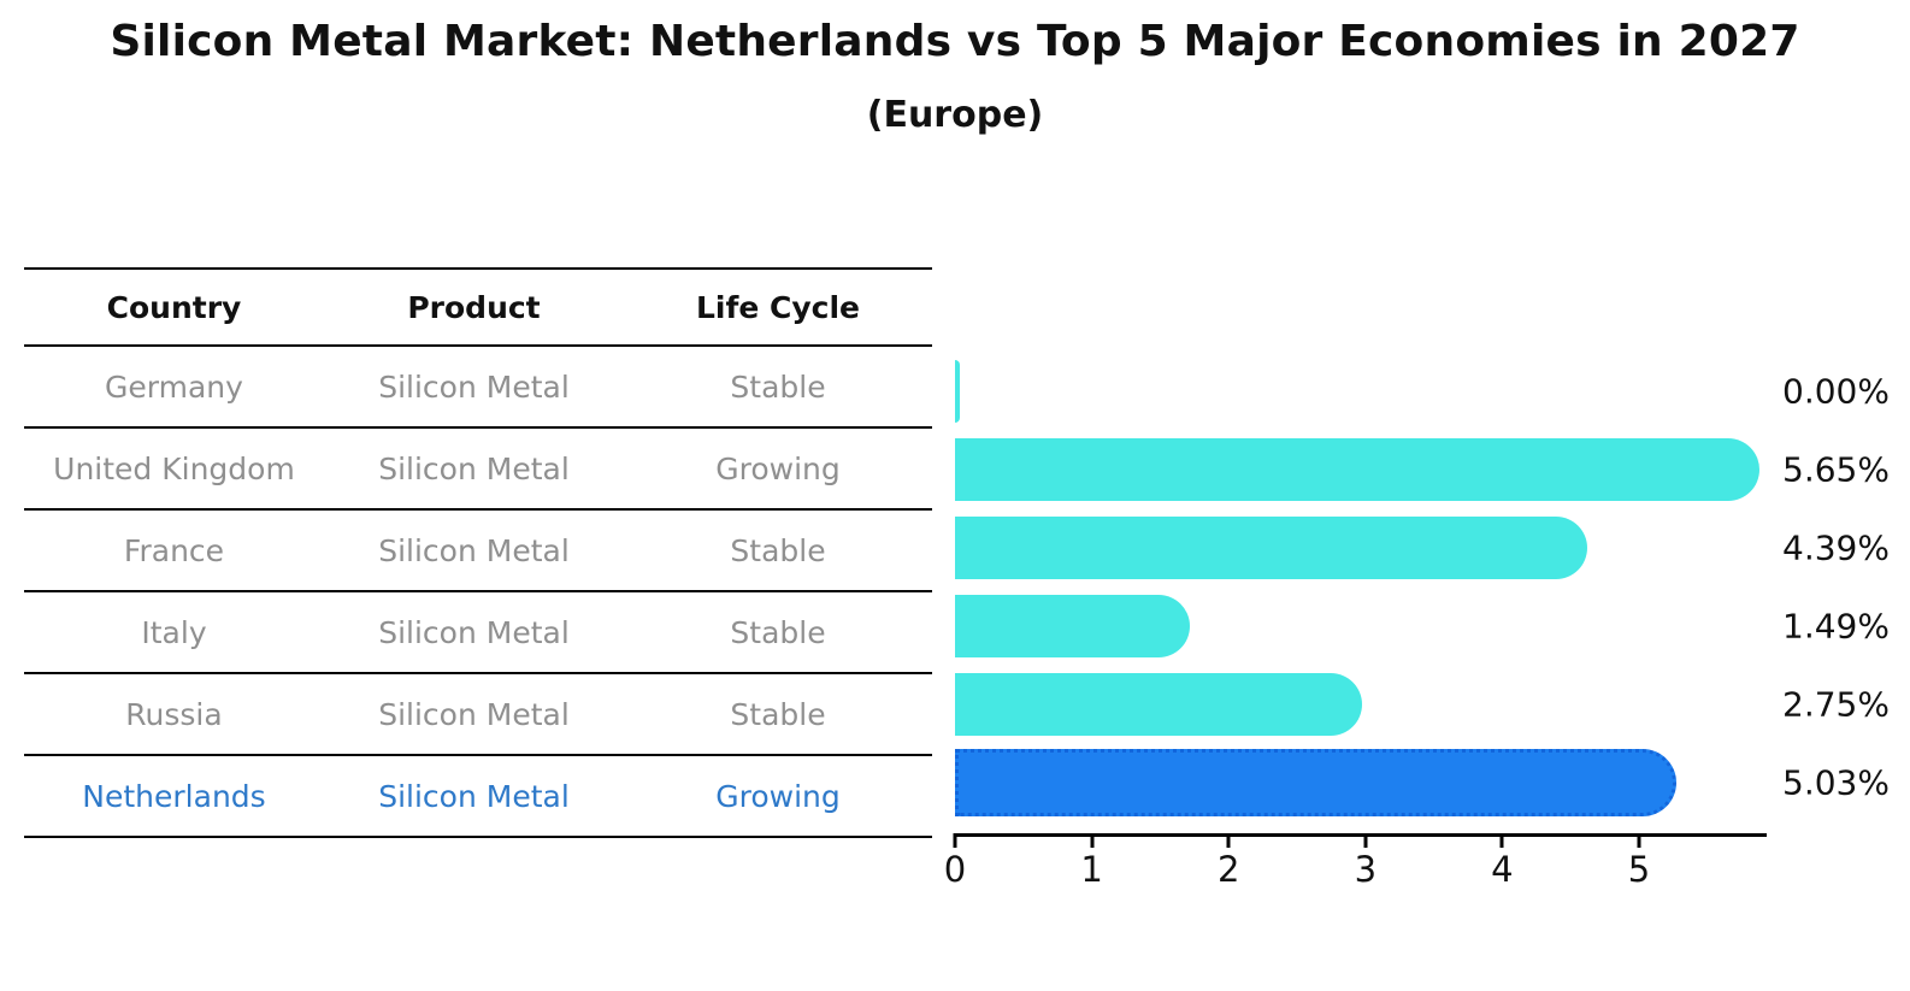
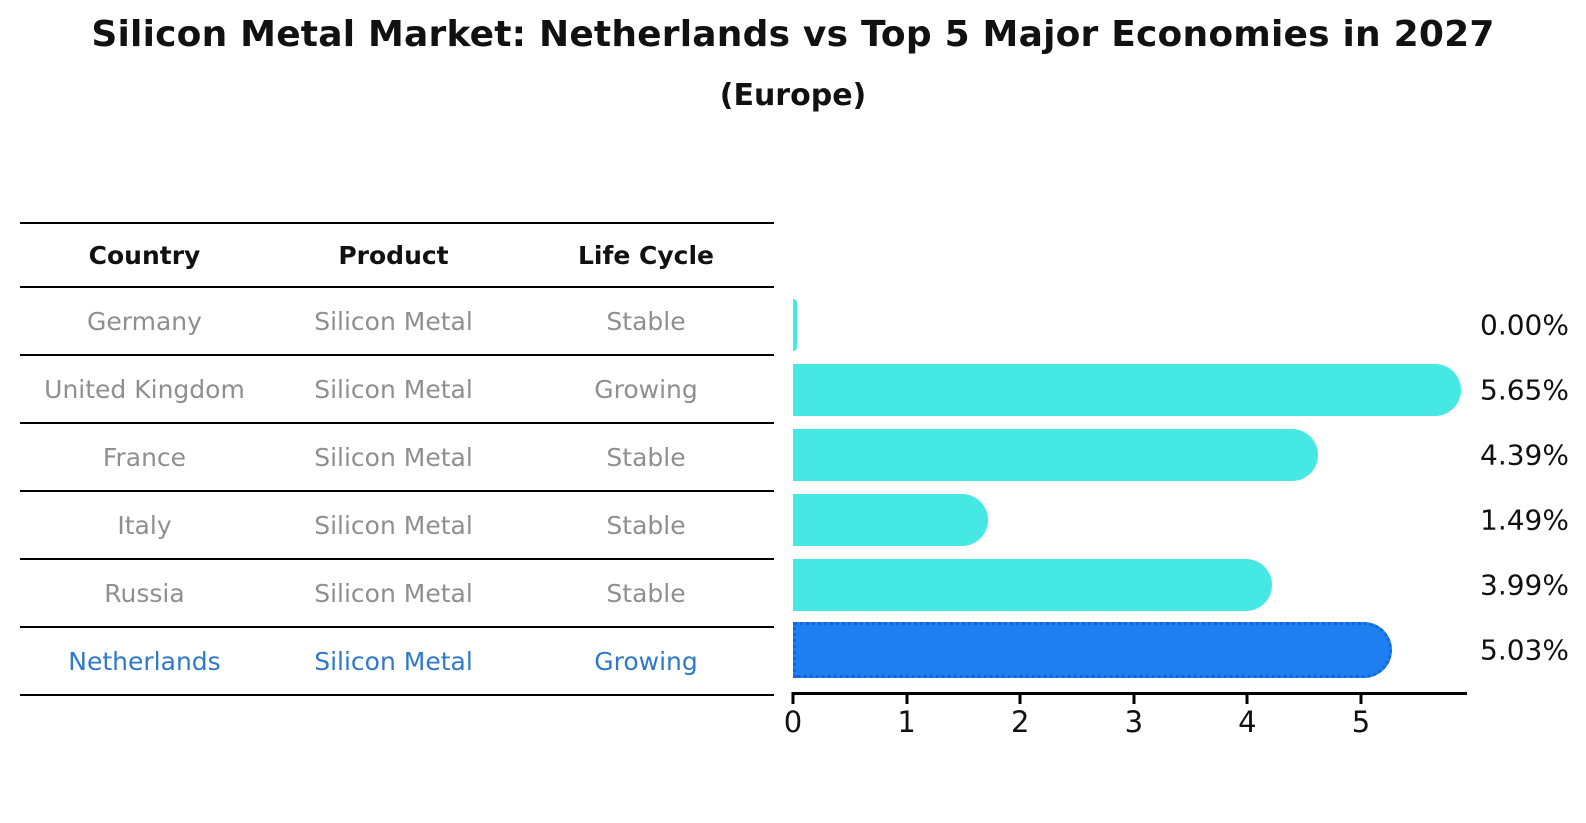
Russia: 2.75% -> 3.99%
